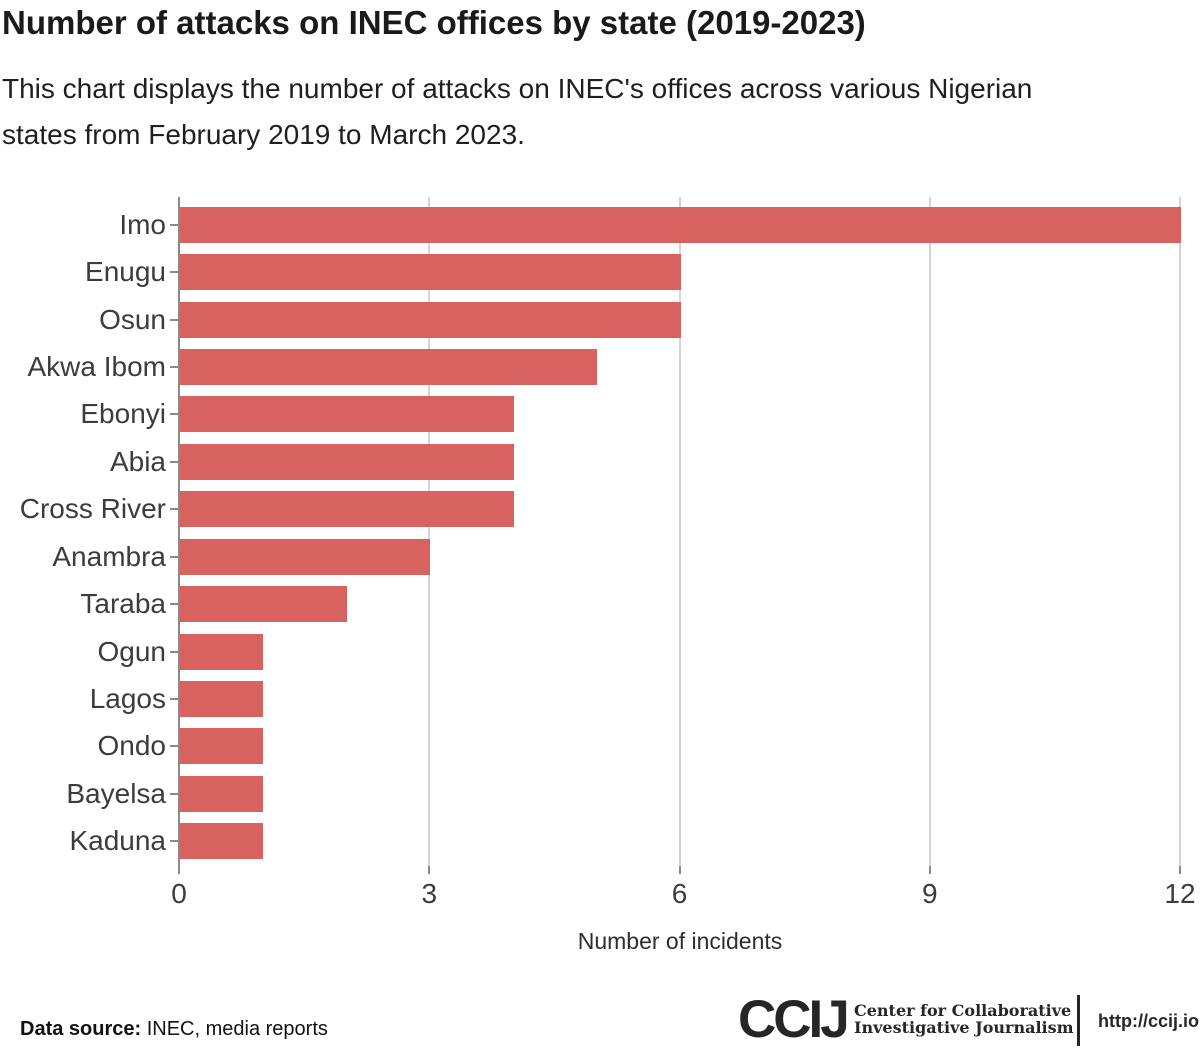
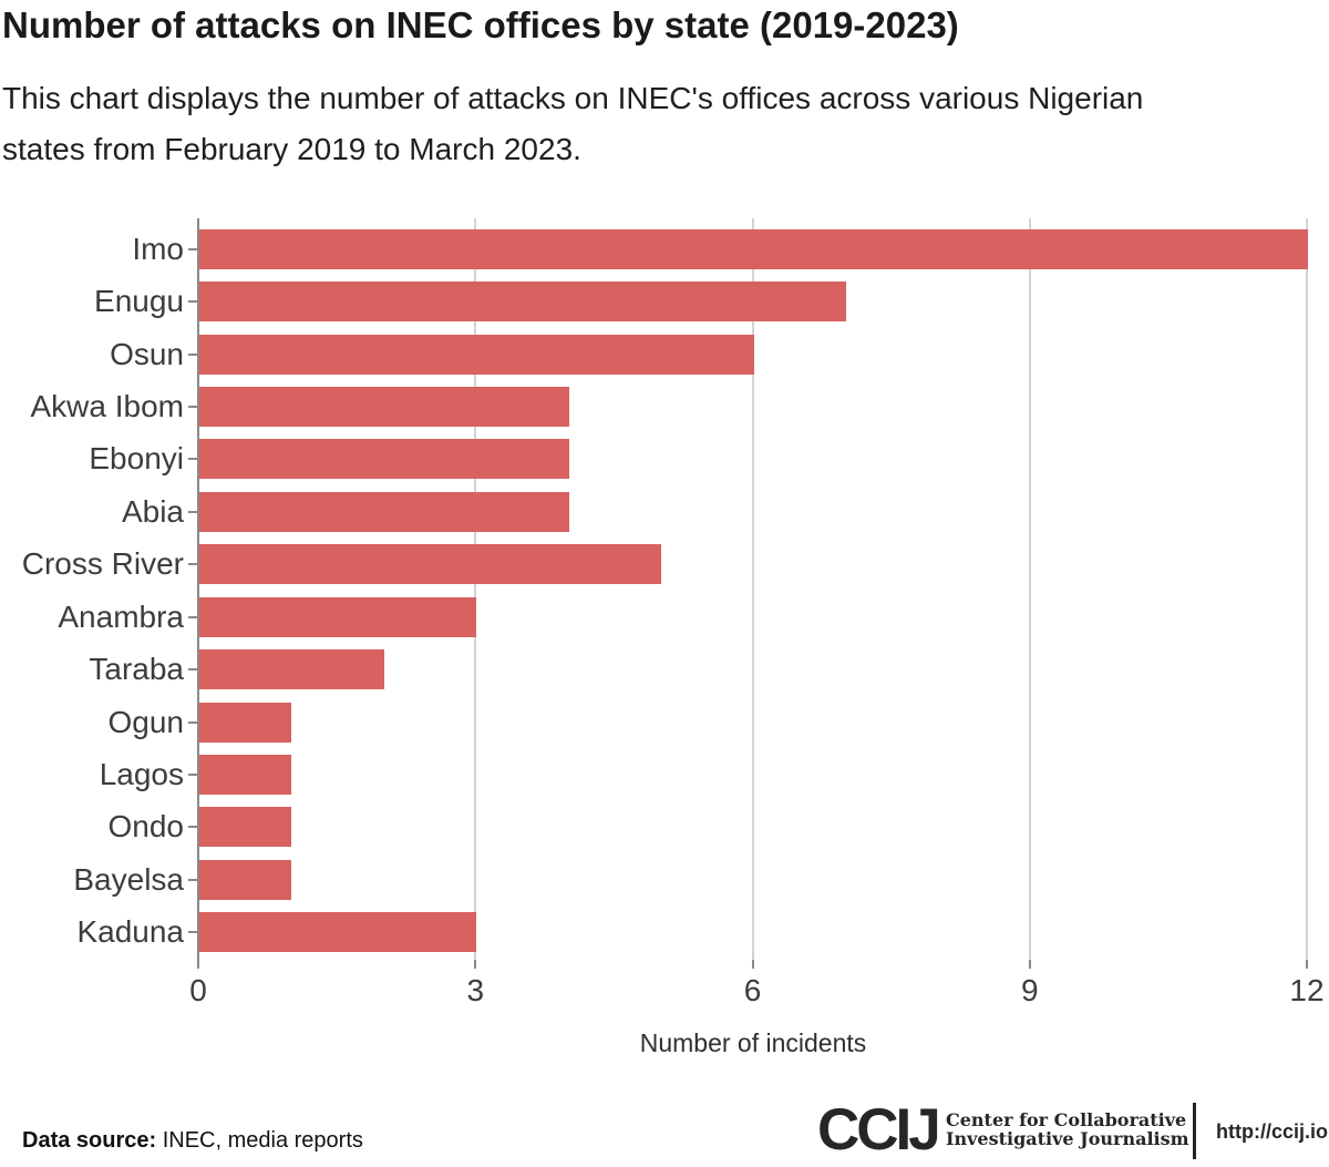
Enugu: 6 -> 7
Akwa Ibom: 5 -> 4
Cross River: 4 -> 5
Kaduna: 1 -> 3
